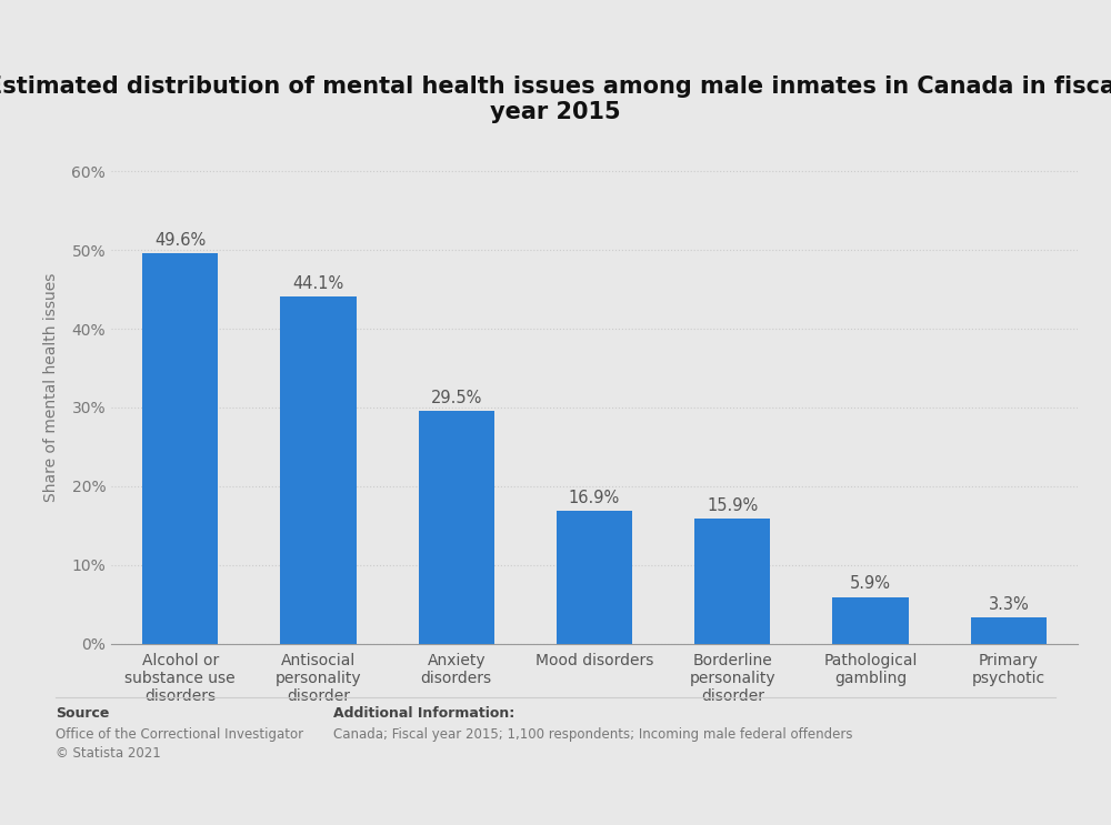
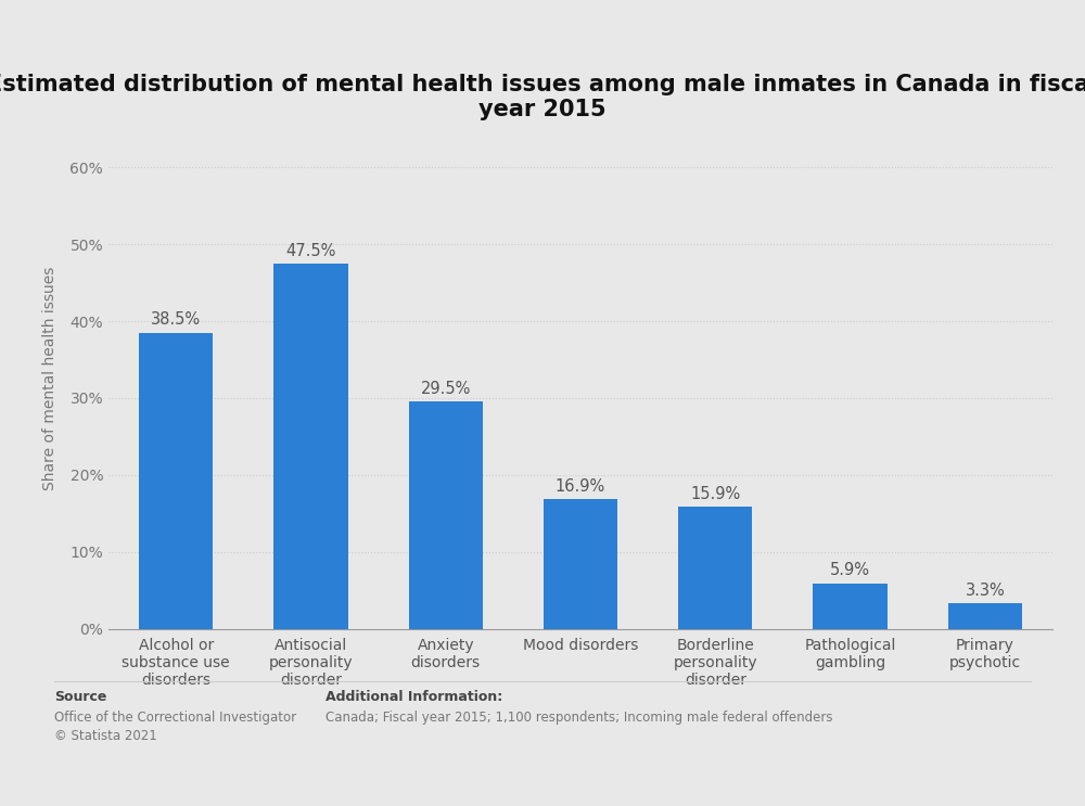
Alcohol or substance use disorders: 49.6% -> 38.5%
Antisocial personality disorder: 44.1% -> 47.5%
